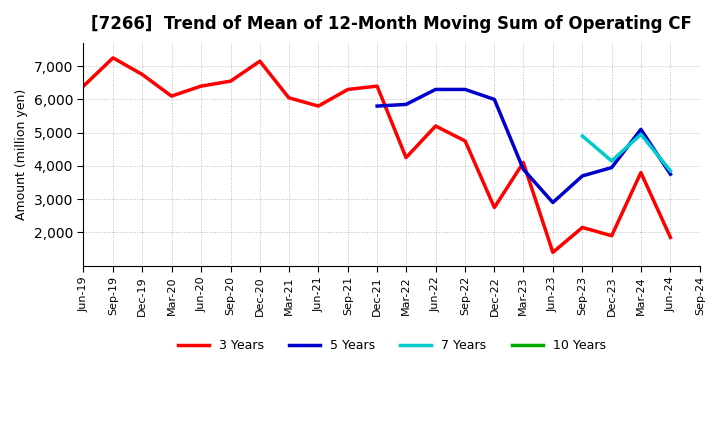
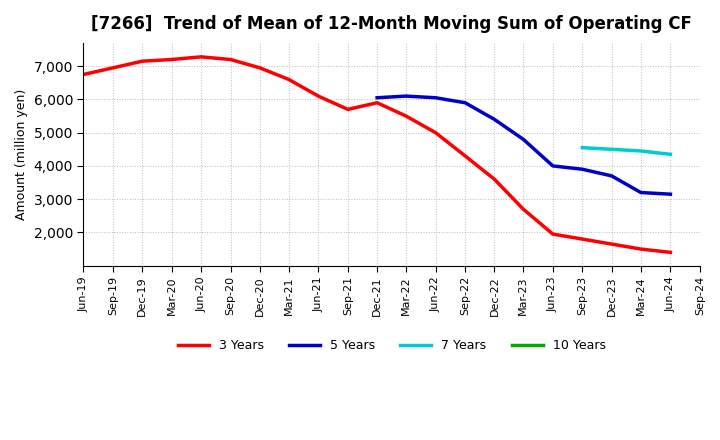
3 Years/Jun-19: 6,400 -> 6,750
3 Years/Sep-19: 7,250 -> 6,950
3 Years/Dec-19: 6,750 -> 7,150
3 Years/Mar-20: 6,100 -> 7,200
3 Years/Jun-20: 6,400 -> 7,280
3 Years/Sep-20: 6,550 -> 7,200
3 Years/Dec-20: 7,150 -> 6,950
3 Years/Mar-21: 6,050 -> 6,600
3 Years/Jun-21: 5,800 -> 6,100
3 Years/Sep-21: 6,300 -> 5,700
3 Years/Dec-21: 6,400 -> 5,900
5 Years/Dec-21: 5,800 -> 6,050
3 Years/Mar-22: 4,250 -> 5,500
5 Years/Mar-22: 5,850 -> 6,100
3 Years/Jun-22: 5,200 -> 5,000
5 Years/Jun-22: 6,300 -> 6,050
3 Years/Sep-22: 4,750 -> 4,300
5 Years/Sep-22: 6,300 -> 5,900
3 Years/Dec-22: 2,750 -> 3,600
5 Years/Dec-22: 6,000 -> 5,400
3 Years/Mar-23: 4,100 -> 2,700
5 Years/Mar-23: 3,900 -> 4,800
3 Years/Jun-23: 1,400 -> 1,950
5 Years/Jun-23: 2,900 -> 4,000
3 Years/Sep-23: 2,150 -> 1,800
5 Years/Sep-23: 3,700 -> 3,900
7 Years/Sep-23: 4,900 -> 4,550
3 Years/Dec-23: 1,900 -> 1,650
5 Years/Dec-23: 3,950 -> 3,700
7 Years/Dec-23: 4,150 -> 4,500
3 Years/Mar-24: 3,800 -> 1,500
5 Years/Mar-24: 5,100 -> 3,200
7 Years/Mar-24: 4,950 -> 4,450
3 Years/Jun-24: 1,850 -> 1,400
5 Years/Jun-24: 3,750 -> 3,150
7 Years/Jun-24: 3,850 -> 4,350
